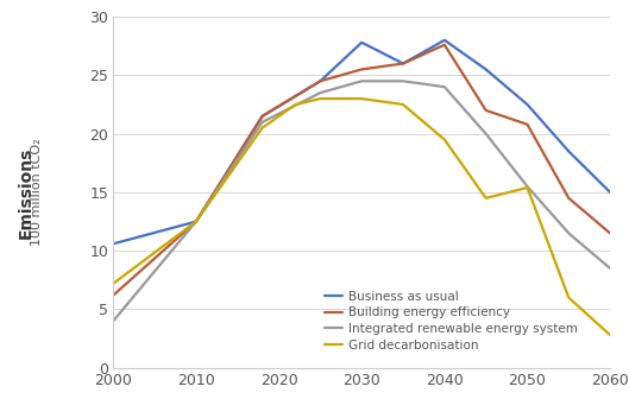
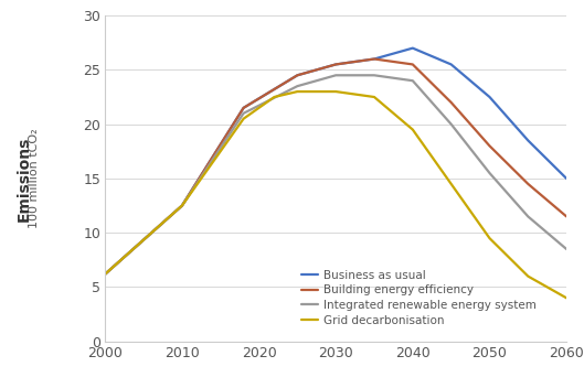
Business as usual/2000: 10.6 -> 6.2
Integrated renewable energy system/2000: 4.0 -> 6.2
Grid decarbonisation/2000: 7.2 -> 6.2
Business as usual/2030: 27.8 -> 25.5
Business as usual/2040: 28.0 -> 27.0
Building energy efficiency/2040: 27.6 -> 25.5
Building energy efficiency/2050: 20.8 -> 18.0
Grid decarbonisation/2050: 15.4 -> 9.5
Grid decarbonisation/2060: 2.8 -> 4.0
